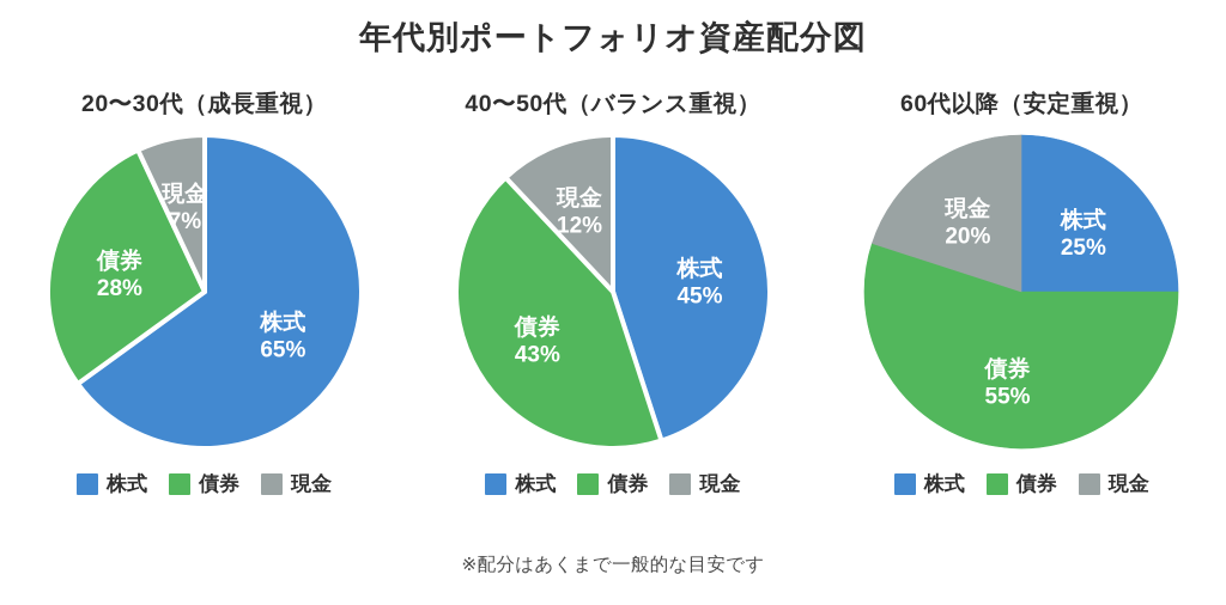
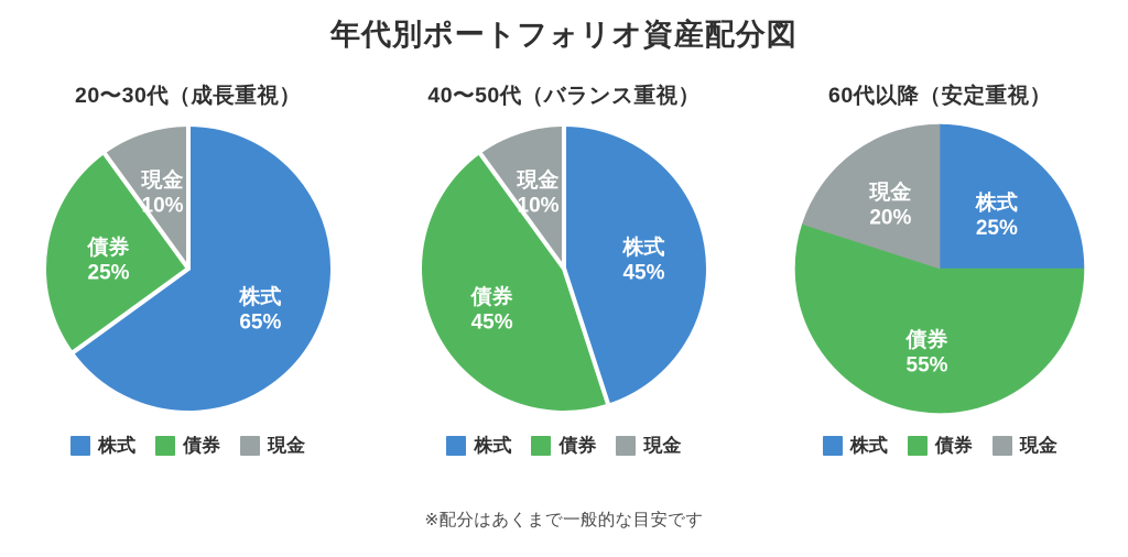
20〜30代（成長重視）/債券: 28% -> 25%
20〜30代（成長重視）/現金: 7% -> 10%
40〜50代（バランス重視）/債券: 43% -> 45%
40〜50代（バランス重視）/現金: 12% -> 10%
